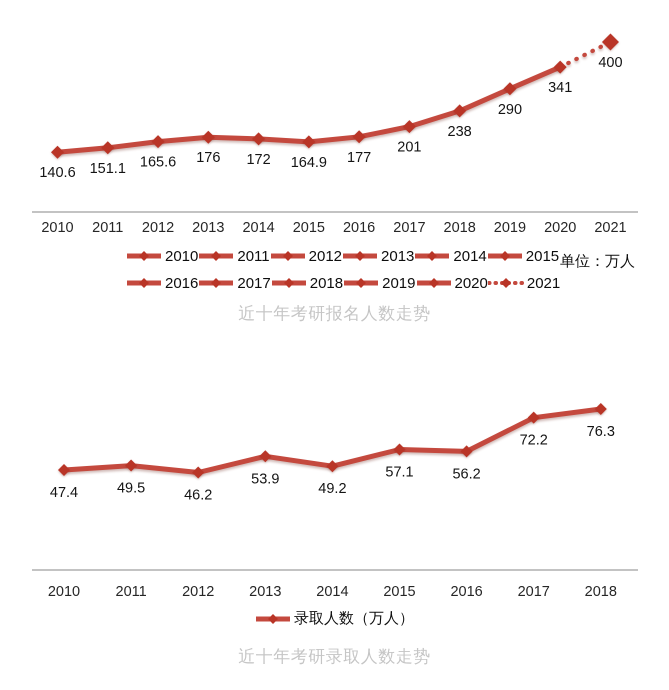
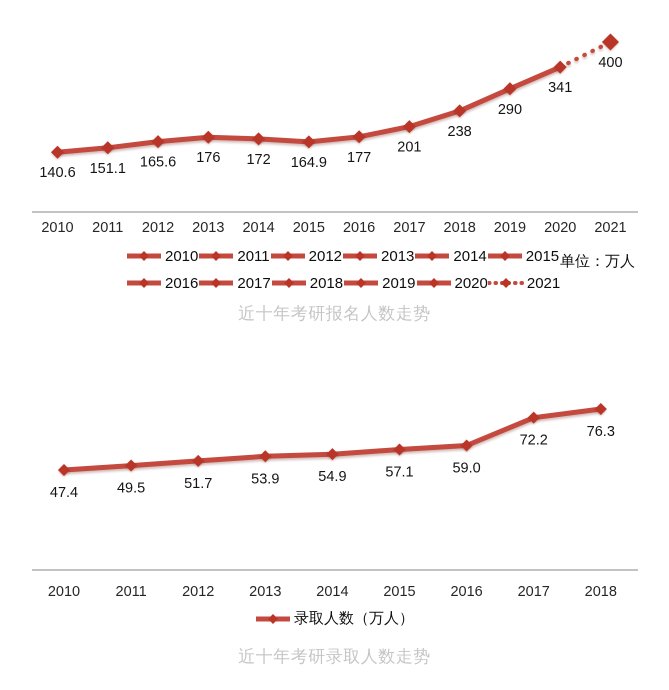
近十年考研录取人数走势/2012: 46.2 -> 51.7
近十年考研录取人数走势/2014: 49.2 -> 54.9
近十年考研录取人数走势/2016: 56.2 -> 59.0
